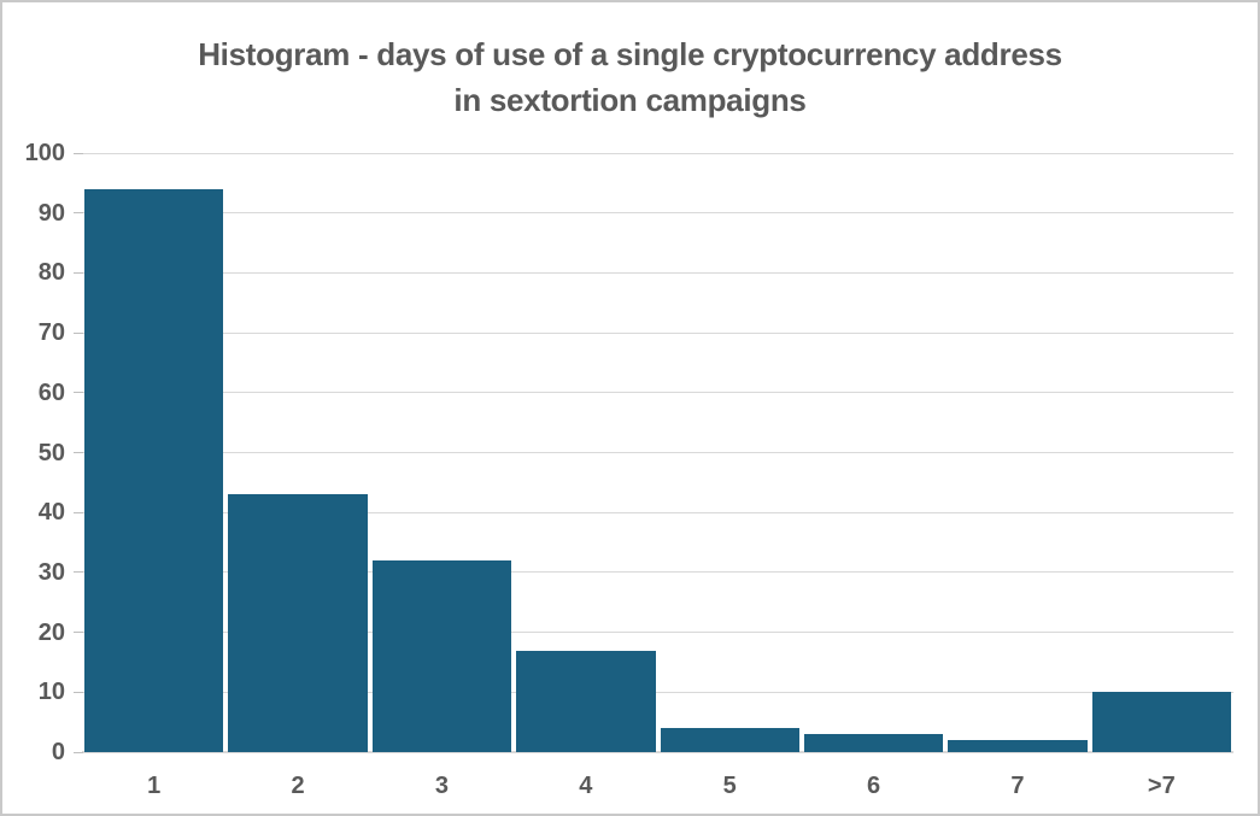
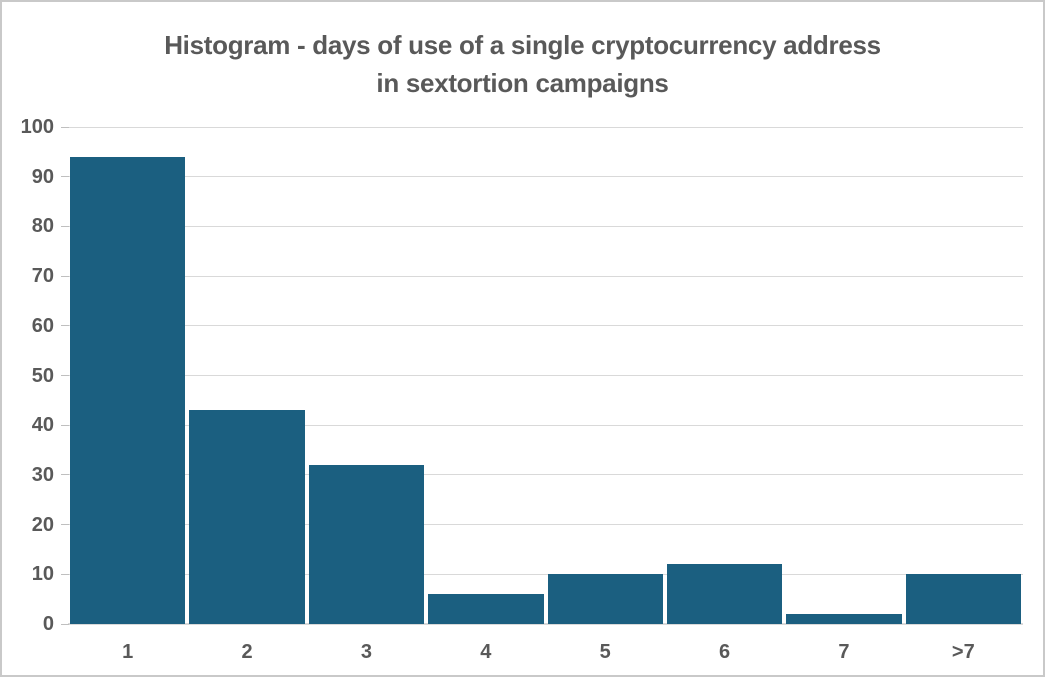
4: 17 -> 6
5: 4 -> 10
6: 3 -> 12
